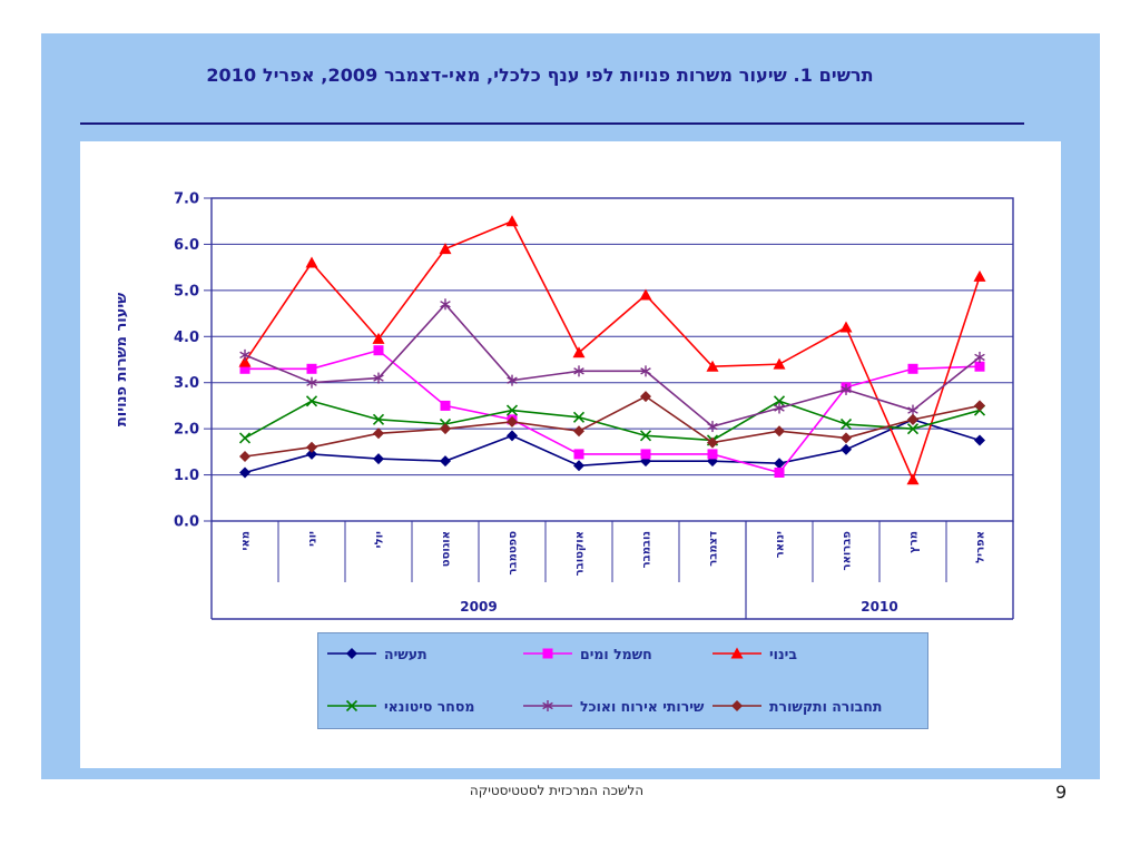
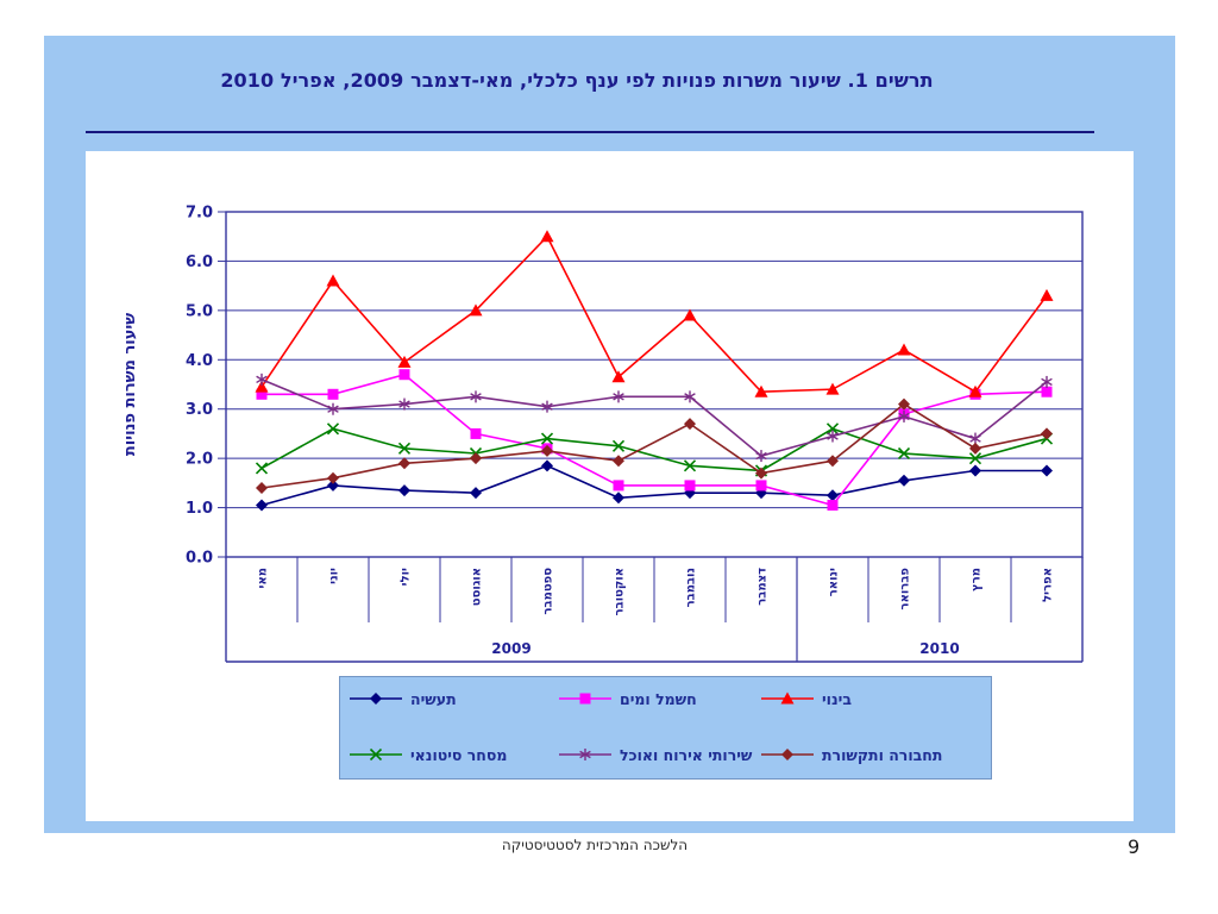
בינוי/אוגוסט: 5.9 -> 5.0
שירותי אירוח ואוכל/אוגוסט: 4.7 -> 3.2
תחבורה ותקשורת/פברואר: 1.8 -> 3.1
תעשיה/מרץ: 2.2 -> 1.8
בינוי/מרץ: 0.9 -> 3.4
